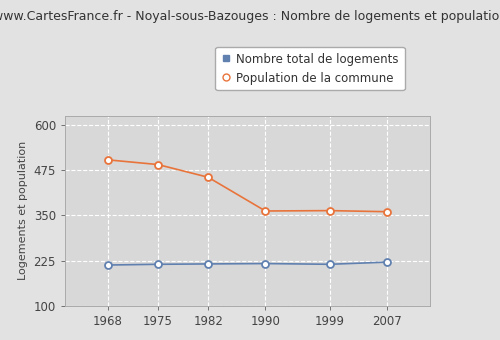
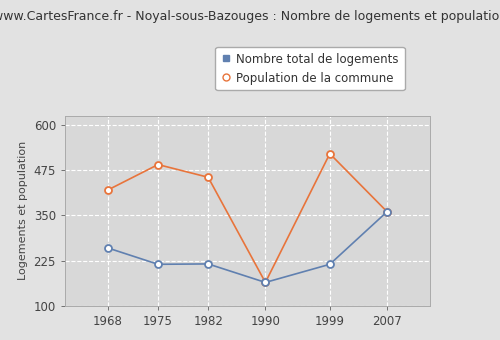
Nombre total de logements/1968: 213 -> 260
Population de la commune/1968: 503 -> 420
Nombre total de logements/1990: 217 -> 165
Population de la commune/1990: 362 -> 165
Population de la commune/1999: 363 -> 520
Nombre total de logements/2007: 221 -> 360
